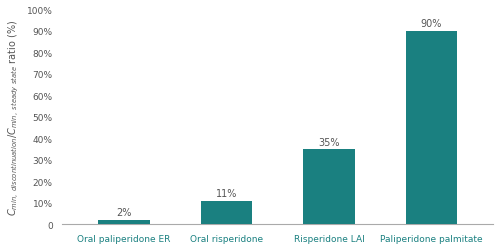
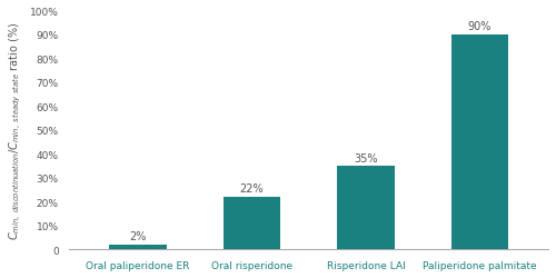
Oral risperidone: 11% -> 22%
